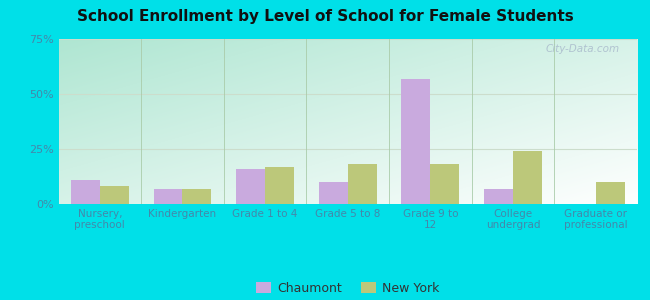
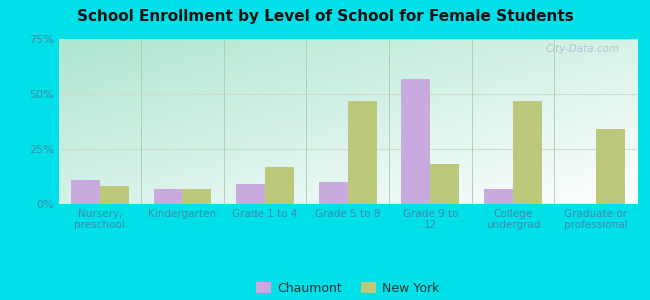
Chaumont/Grade 1 to 4: 16% -> 9%
New York/Grade 5 to 8: 18% -> 47%
New York/College undergrad: 24% -> 47%
New York/Graduate or professional: 10% -> 34%
